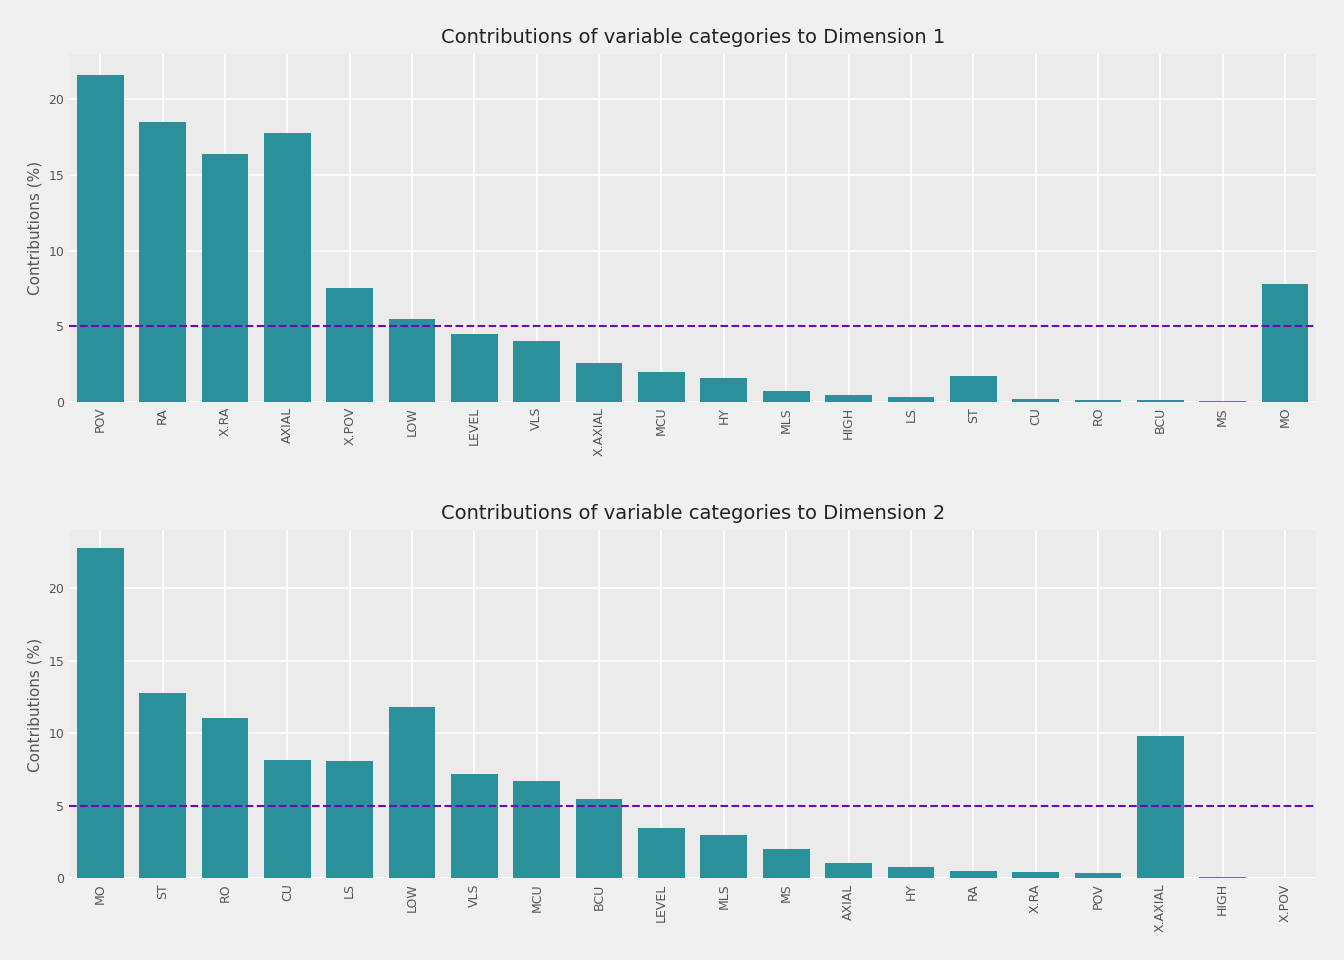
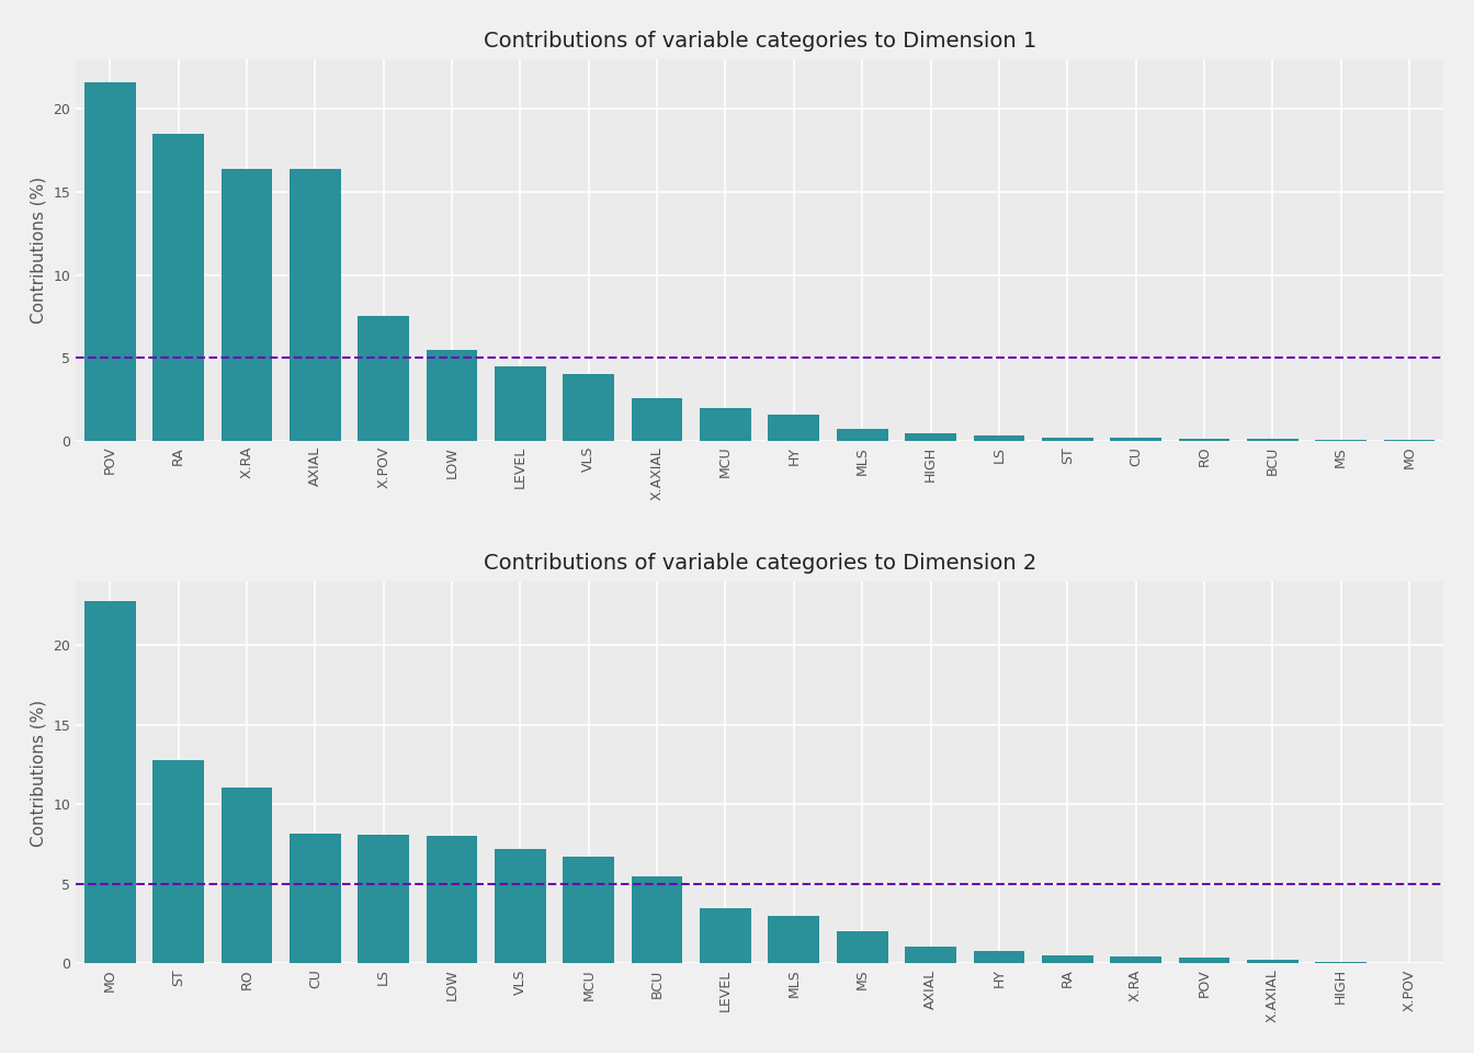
Contributions of variable categories to Dimension 1/AXIAL: 17.8 -> 16.4
Contributions of variable categories to Dimension 1/ST: 1.7 -> 0.2
Contributions of variable categories to Dimension 1/MO: 7.8 -> 0.1
Contributions of variable categories to Dimension 2/LOW: 11.8 -> 8.0
Contributions of variable categories to Dimension 2/X.AXIAL: 9.8 -> 0.2
